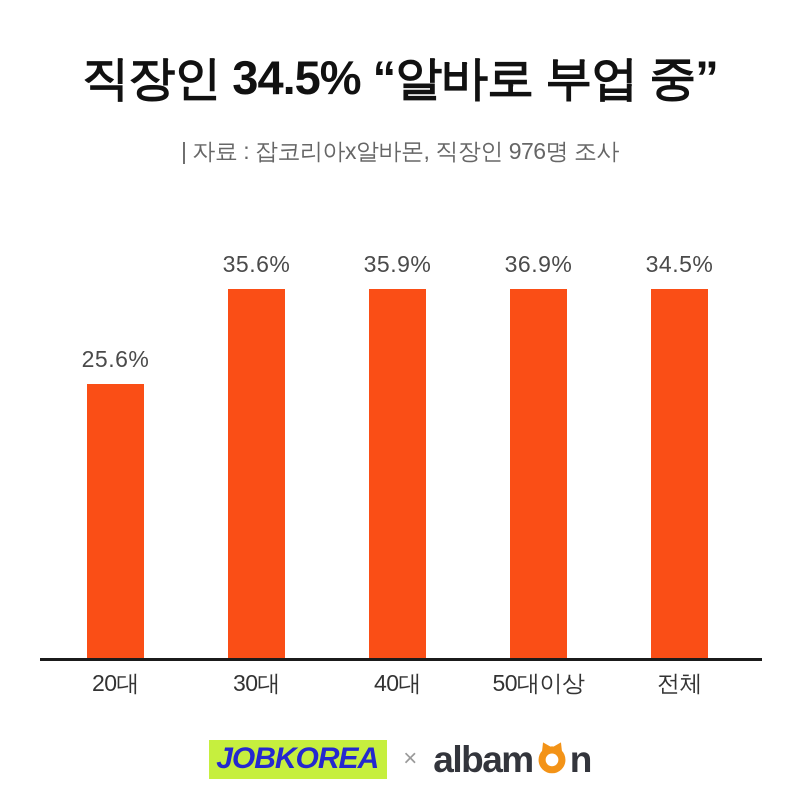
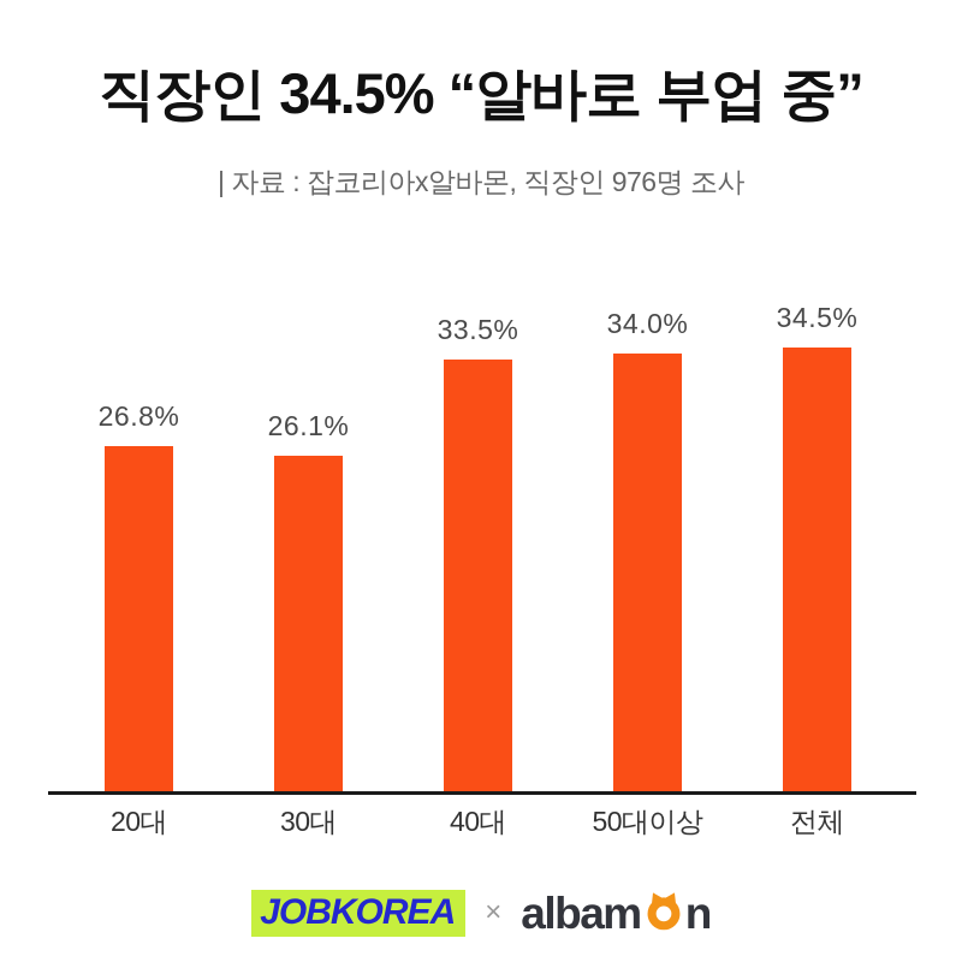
20대: 25.6% -> 26.8%
30대: 35.6% -> 26.1%
40대: 35.9% -> 33.5%
50대이상: 36.9% -> 34.0%
